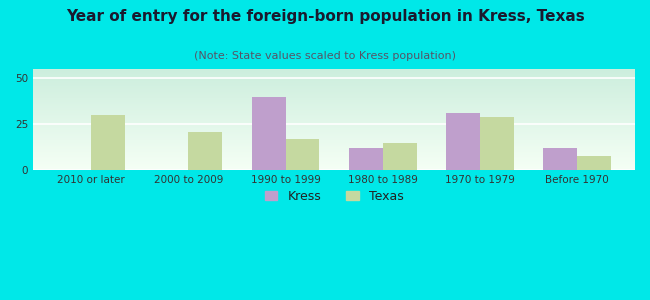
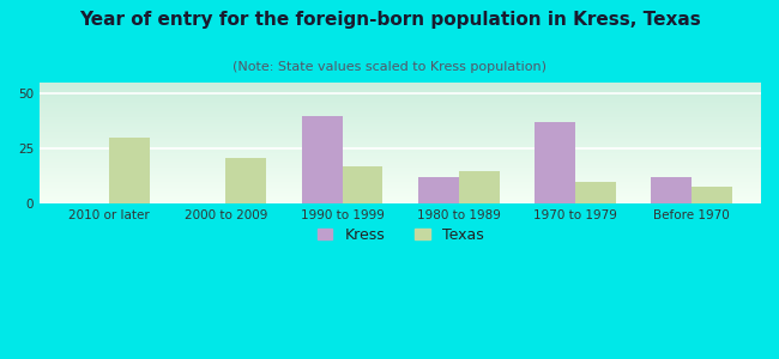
Kress/1970 to 1979: 31 -> 37
Texas/1970 to 1979: 29 -> 10
